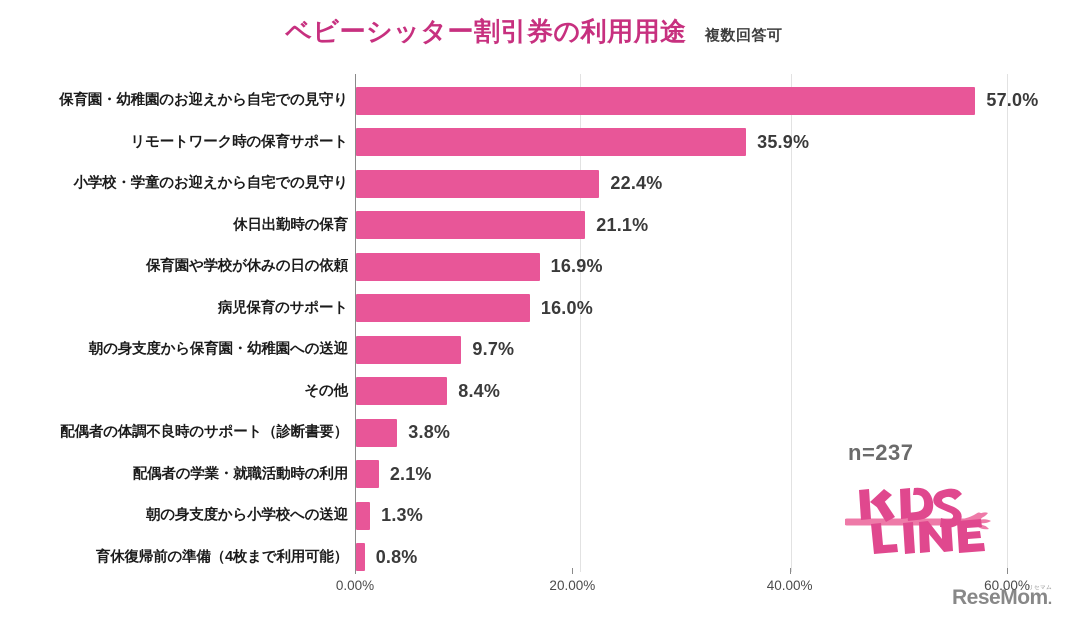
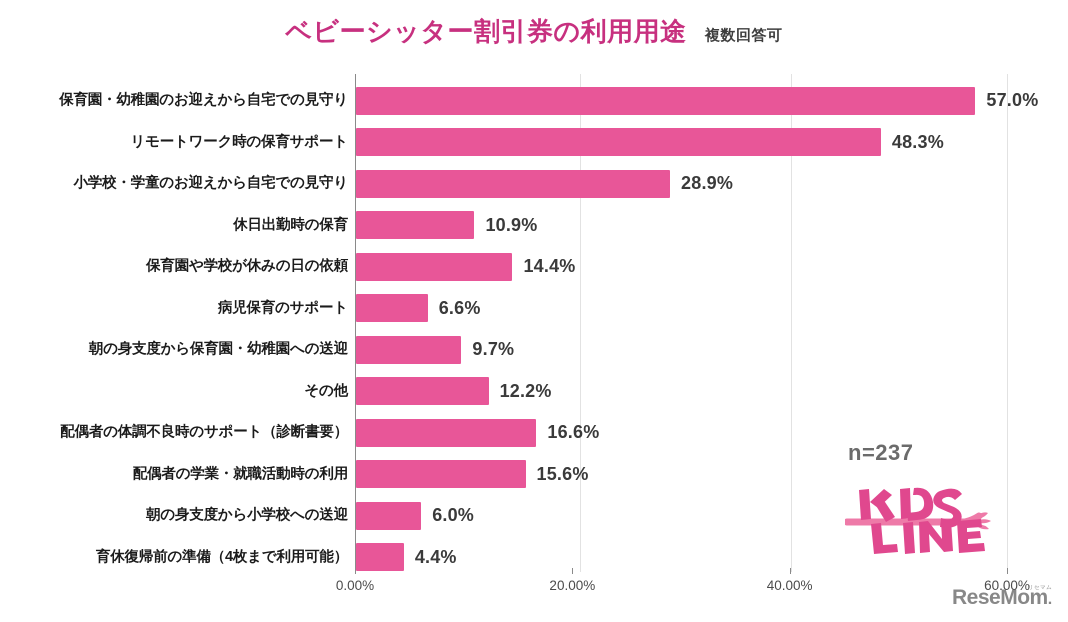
リモートワーク時の保育サポート: 35.9% -> 48.3%
小学校・学童のお迎えから自宅での見守り: 22.4% -> 28.9%
休日出勤時の保育: 21.1% -> 10.9%
保育園や学校が休みの日の依頼: 16.9% -> 14.4%
病児保育のサポート: 16.0% -> 6.6%
その他: 8.4% -> 12.2%
配偶者の体調不良時のサポート（診断書要）: 3.8% -> 16.6%
配偶者の学業・就職活動時の利用: 2.1% -> 15.6%
朝の身支度から小学校への送迎: 1.3% -> 6.0%
育休復帰前の準備（4枚まで利用可能）: 0.8% -> 4.4%
